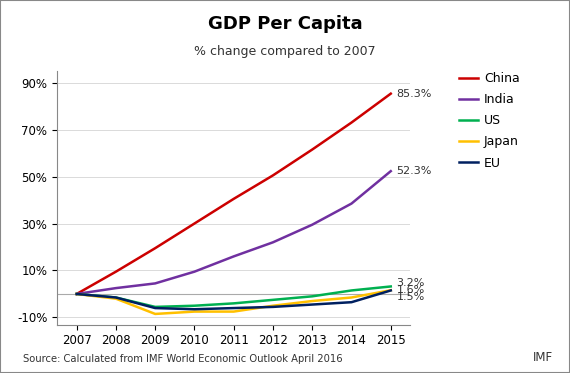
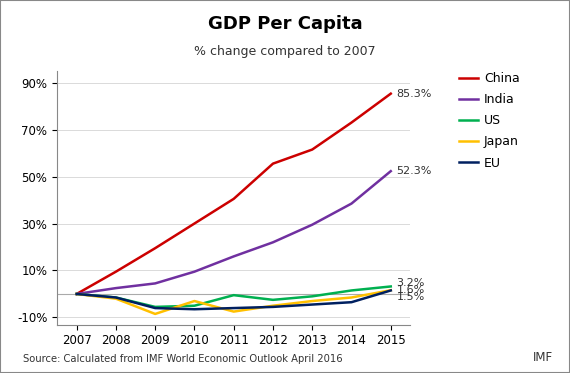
Japan/2010: -7.5% -> -3.0%
US/2011: -4.0% -> -0.5%
China/2012: 50.5% -> 55.5%
